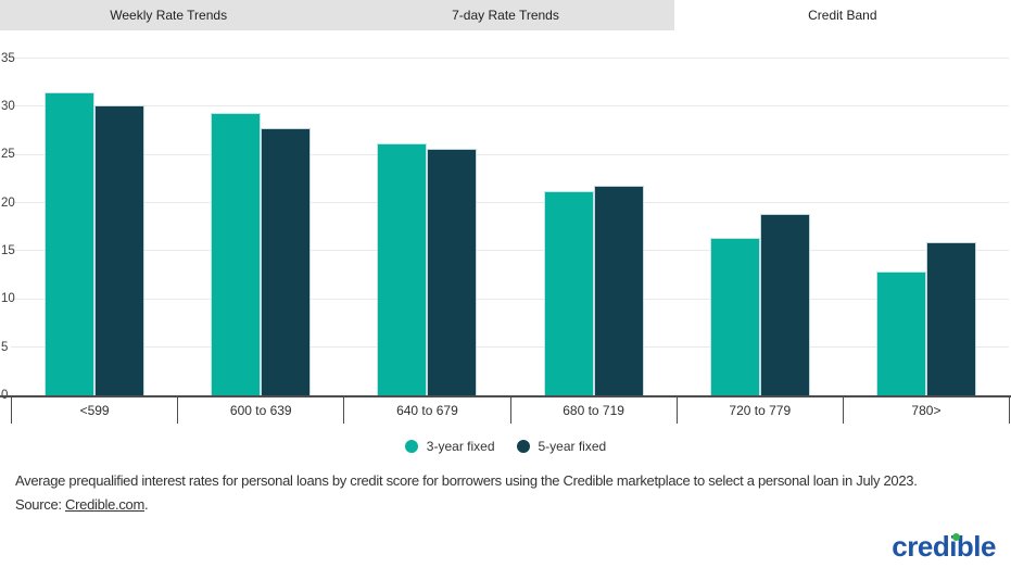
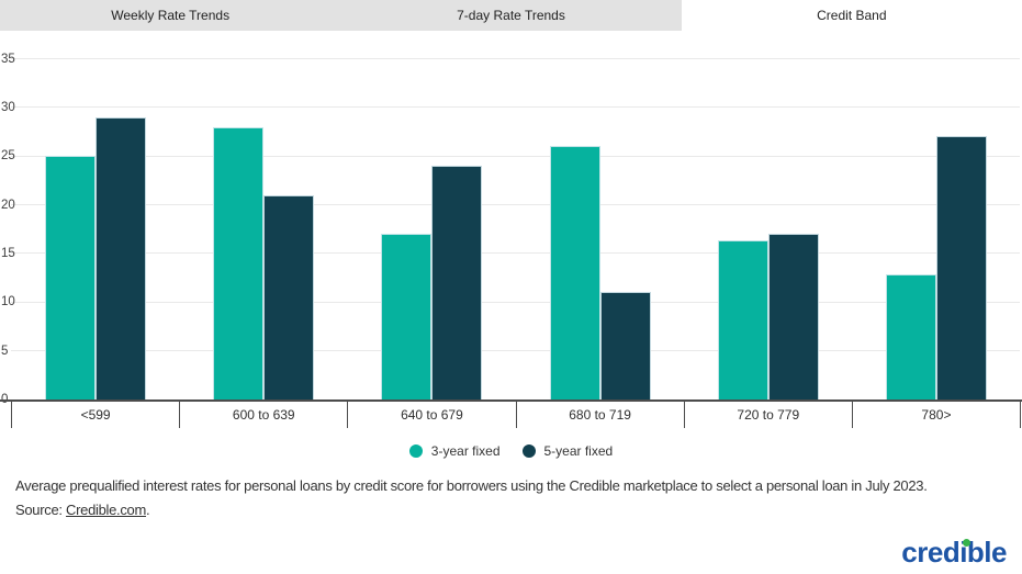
3-year fixed/<599: 31 -> 25
5-year fixed/<599: 30 -> 29
3-year fixed/600 to 639: 29 -> 28
5-year fixed/600 to 639: 28 -> 21
3-year fixed/640 to 679: 26 -> 17
5-year fixed/640 to 679: 26 -> 24
3-year fixed/680 to 719: 21 -> 26
5-year fixed/680 to 719: 22 -> 11
5-year fixed/720 to 779: 19 -> 17
5-year fixed/780>: 16 -> 27
